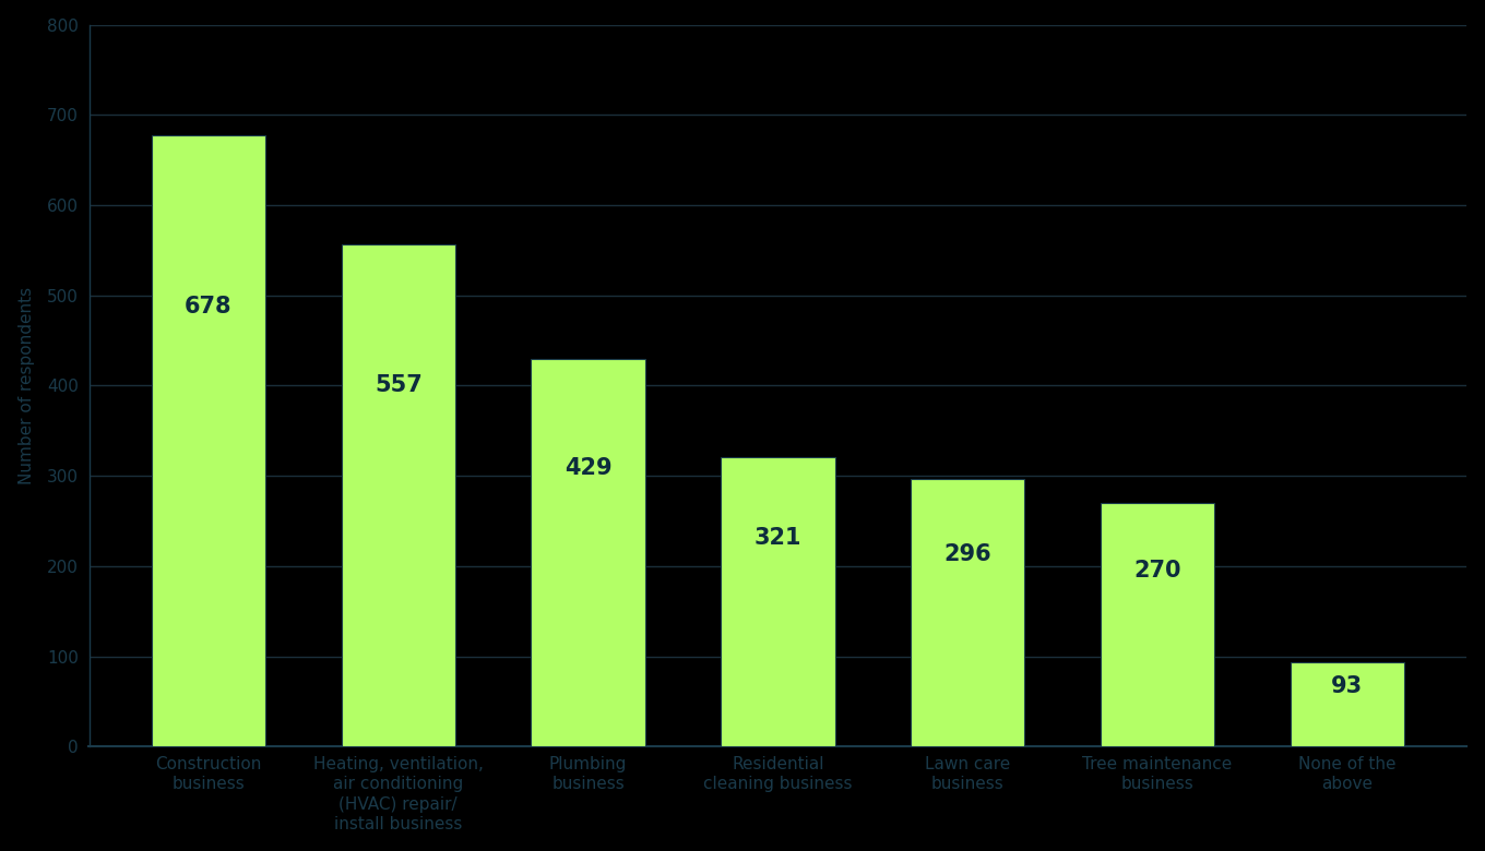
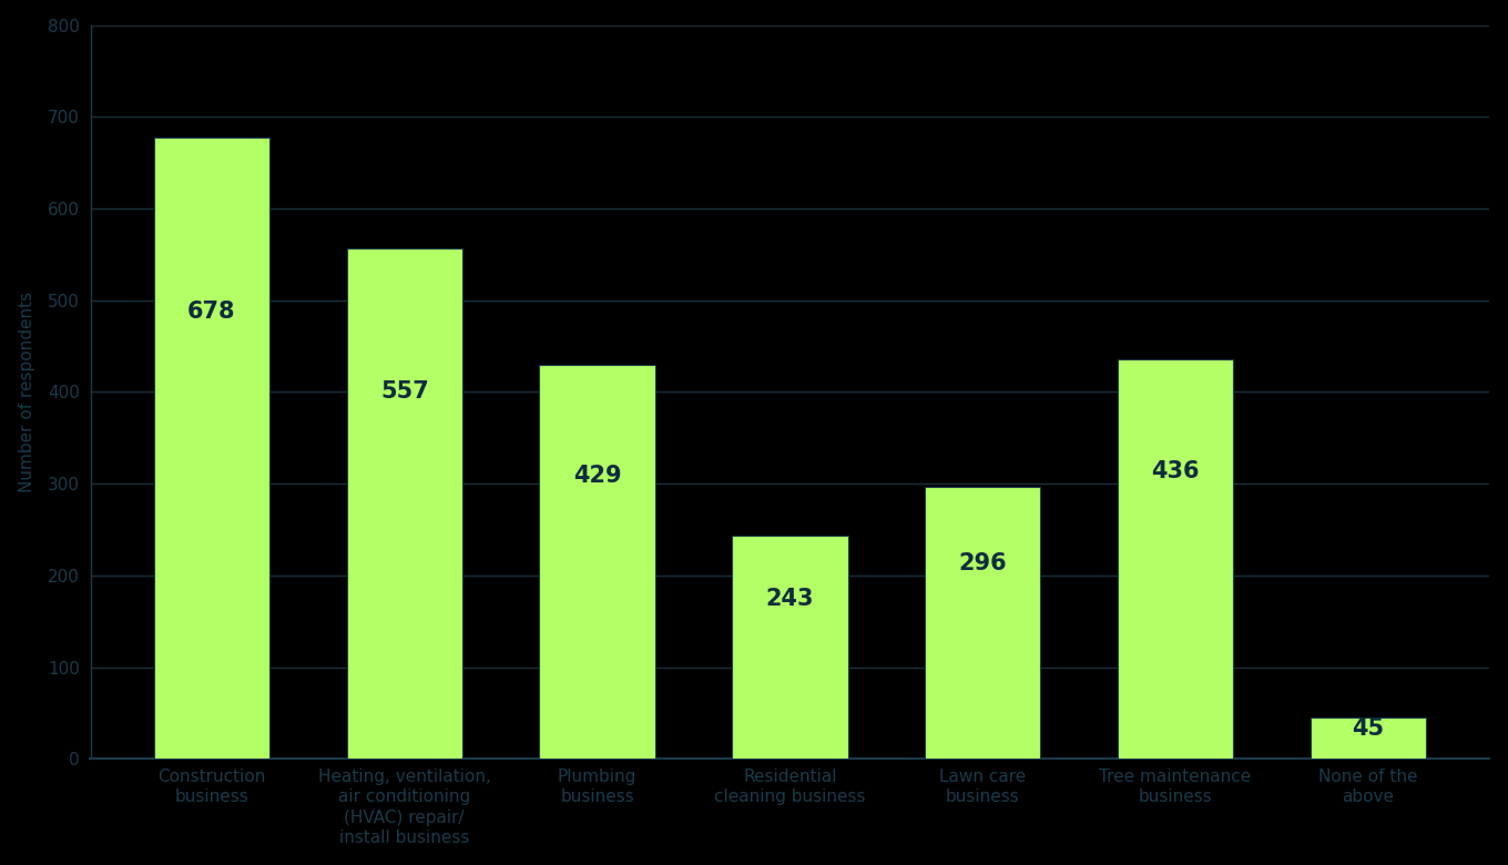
Residential cleaning business: 321 -> 243
Tree maintenance business: 270 -> 436
None of the above: 93 -> 45
